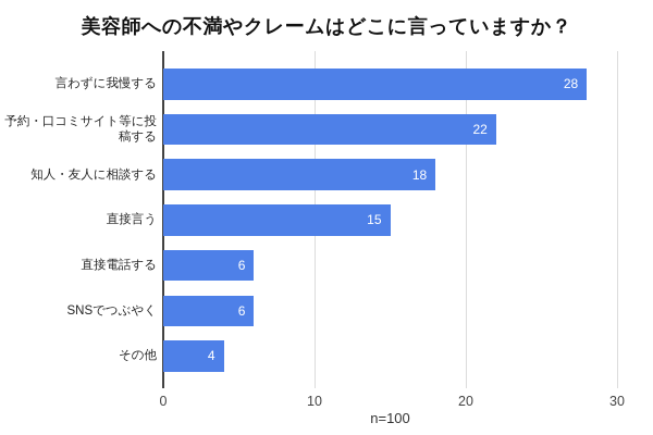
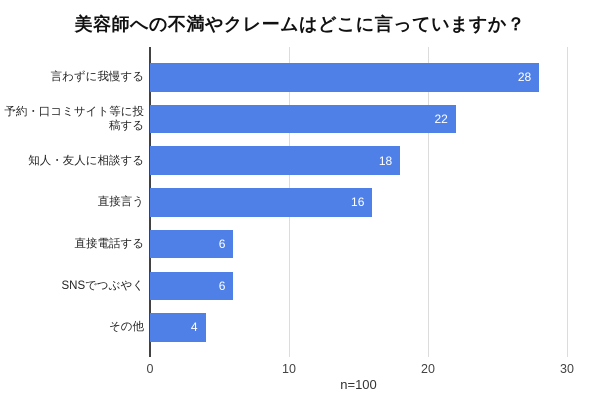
直接言う: 15 -> 16
